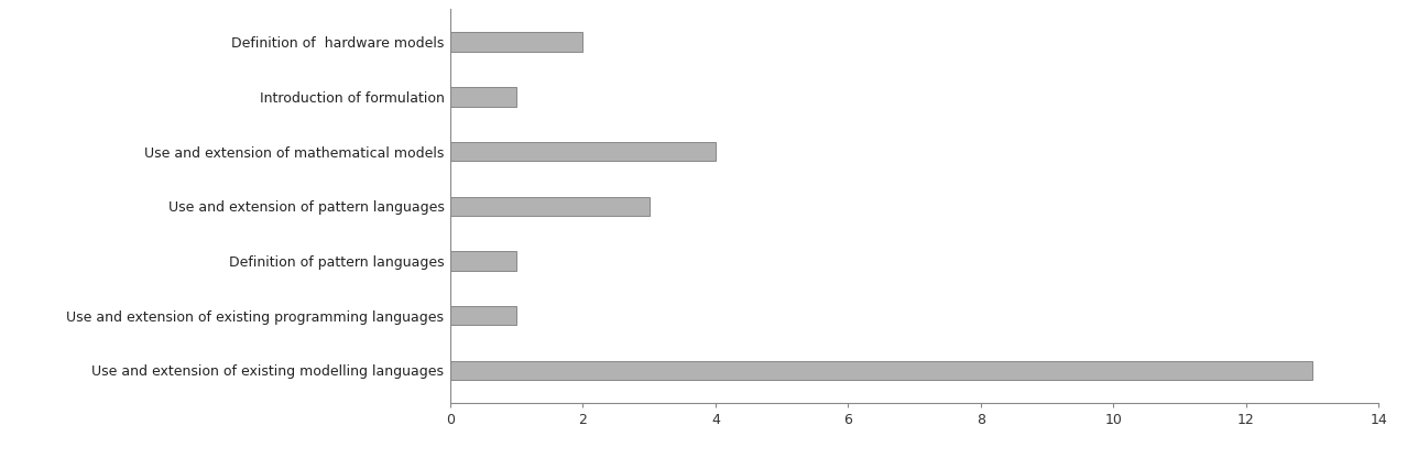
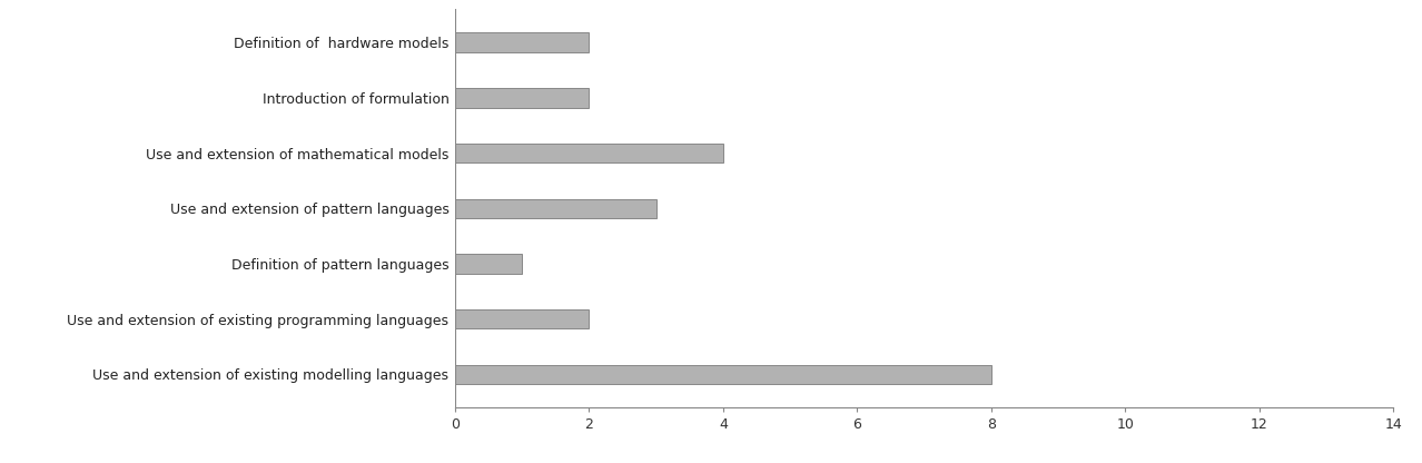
Introduction of formulation: 1 -> 2
Use and extension of existing programming languages: 1 -> 2
Use and extension of existing modelling languages: 13 -> 8
